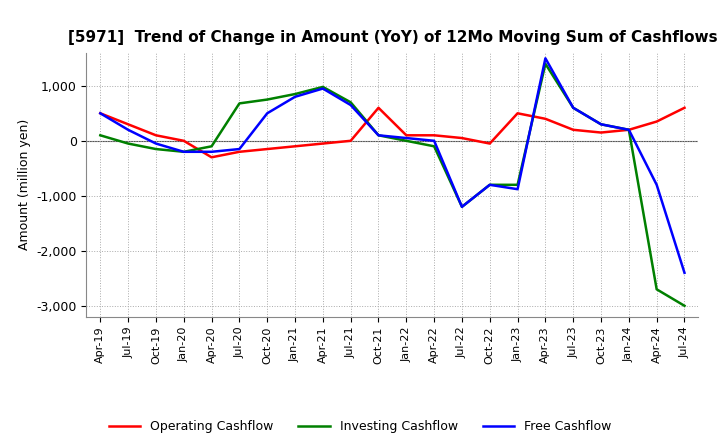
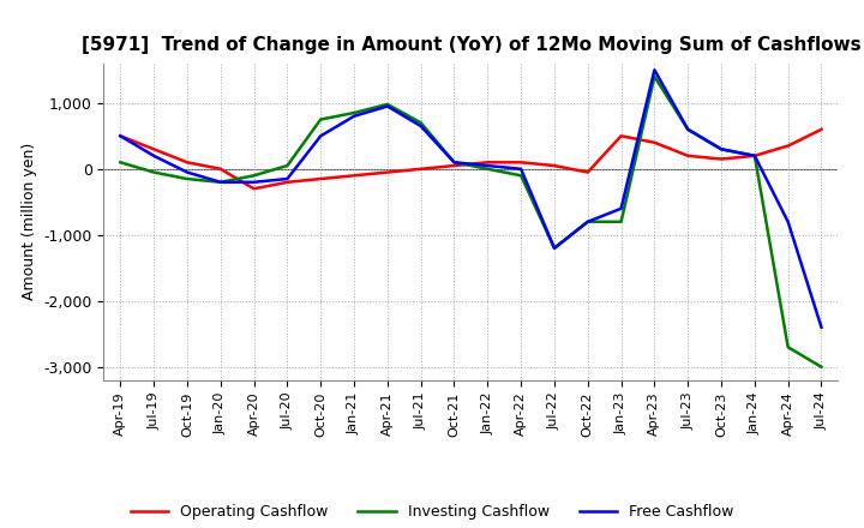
Investing Cashflow/Jul-20: 680 -> 50
Operating Cashflow/Oct-21: 600 -> 50
Free Cashflow/Jan-23: -880 -> -600
